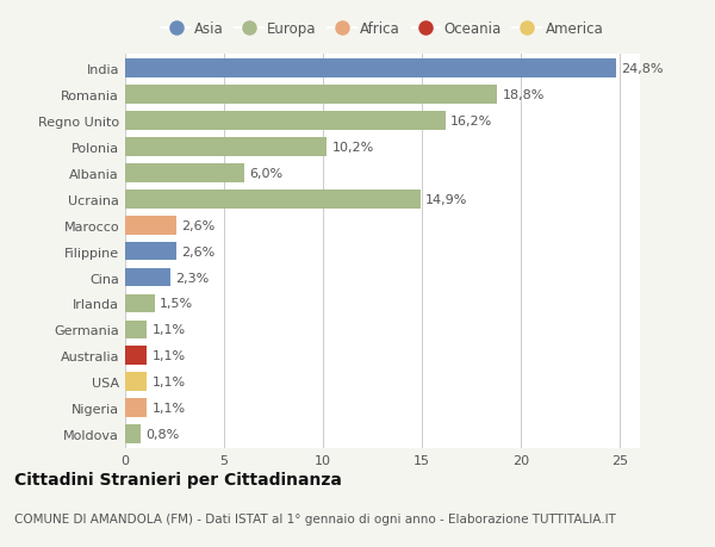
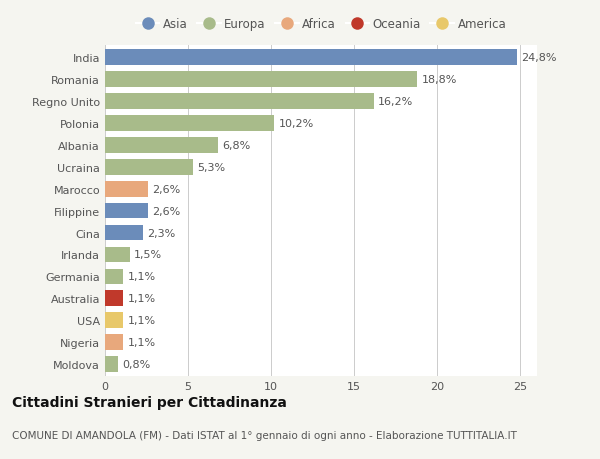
Albania: 6,0% -> 6,8%
Ucraina: 14,9% -> 5,3%
